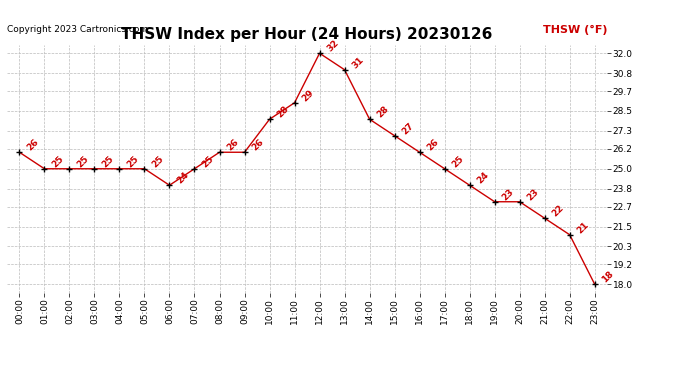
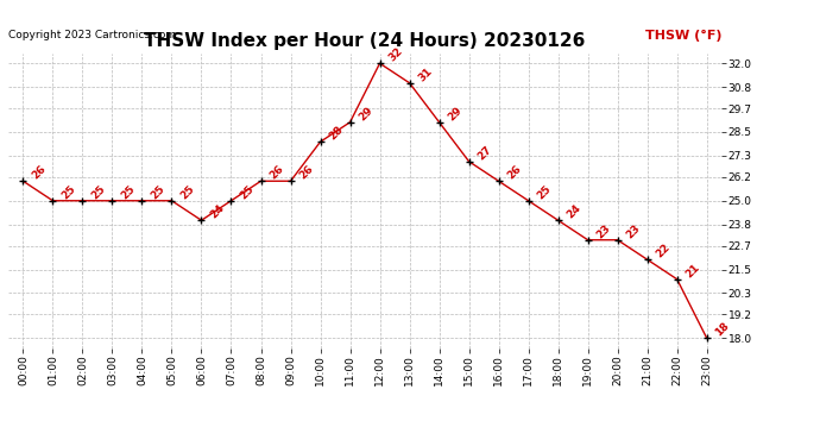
14:00: 28 -> 29
